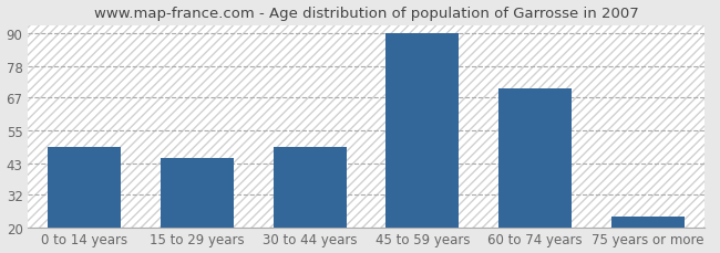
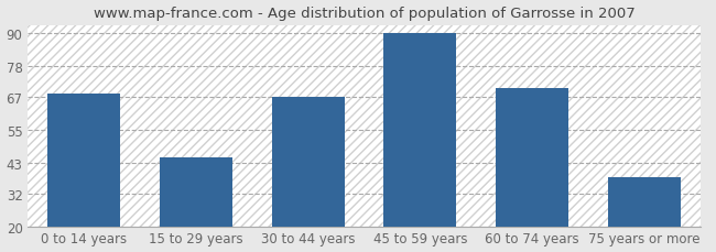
0 to 14 years: 49 -> 68
30 to 44 years: 49 -> 67
75 years or more: 24 -> 38
